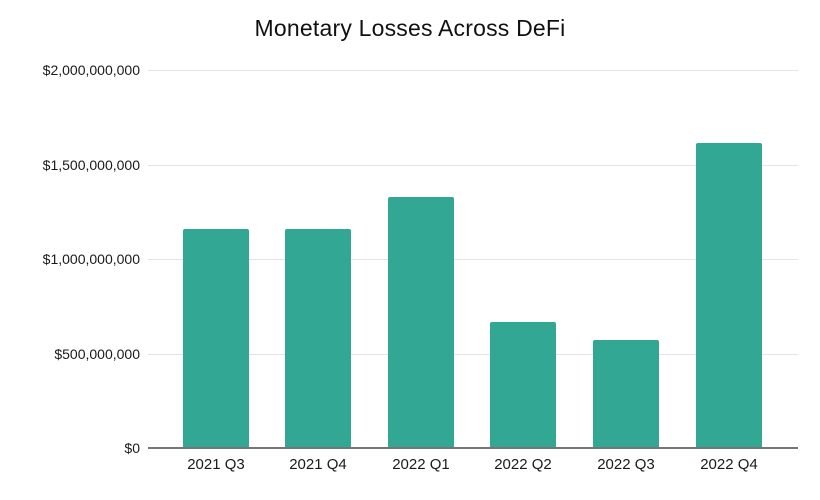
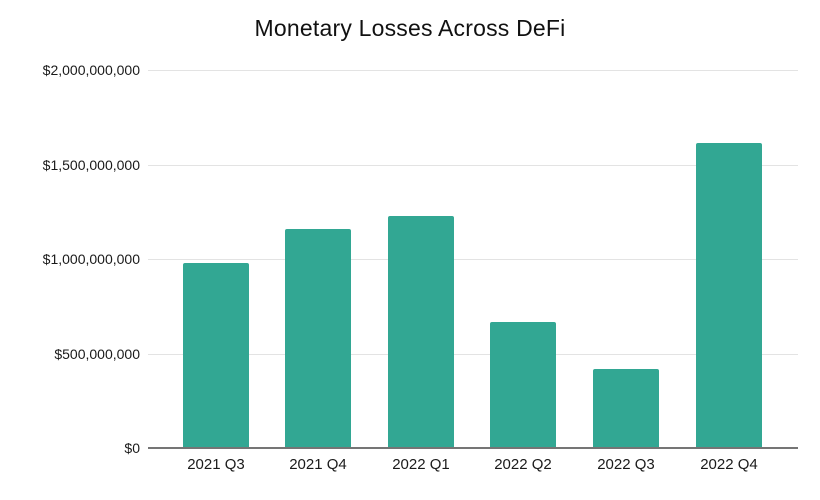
2021 Q3: $1160000000 -> $980000000
2022 Q1: $1330000000 -> $1230000000
2022 Q3: $570000000 -> $420000000
